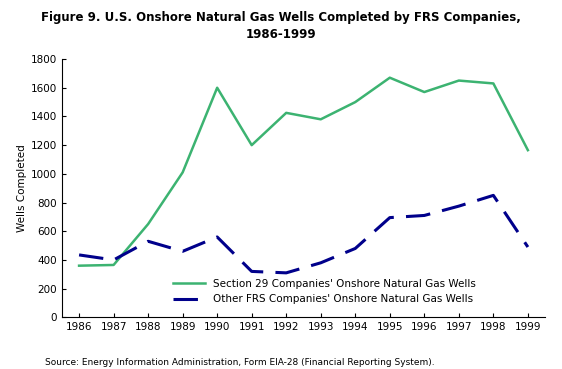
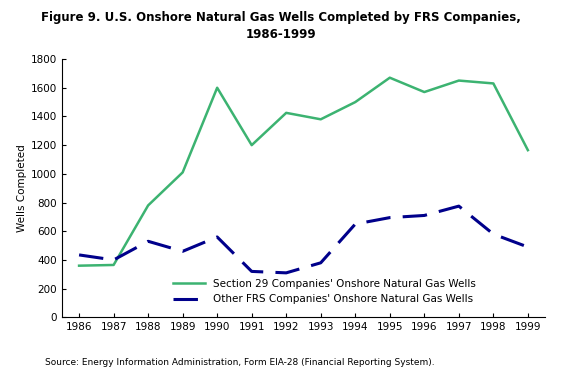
Section 29 Companies' Onshore Natural Gas Wells/1988: 650 -> 780
Other FRS Companies' Onshore Natural Gas Wells/1994: 480 -> 650
Other FRS Companies' Onshore Natural Gas Wells/1998: 850 -> 580
